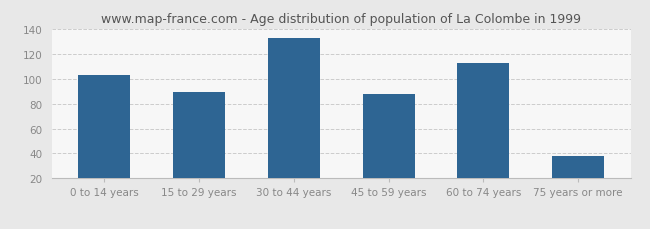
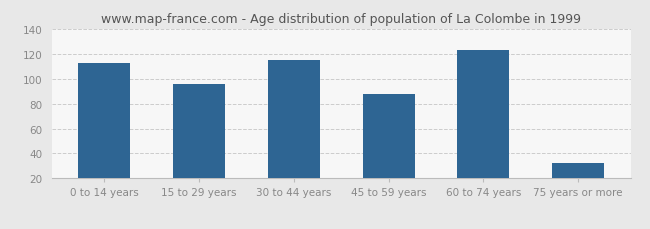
0 to 14 years: 103 -> 113
15 to 29 years: 89 -> 96
30 to 44 years: 133 -> 115
60 to 74 years: 113 -> 123
75 years or more: 38 -> 32
